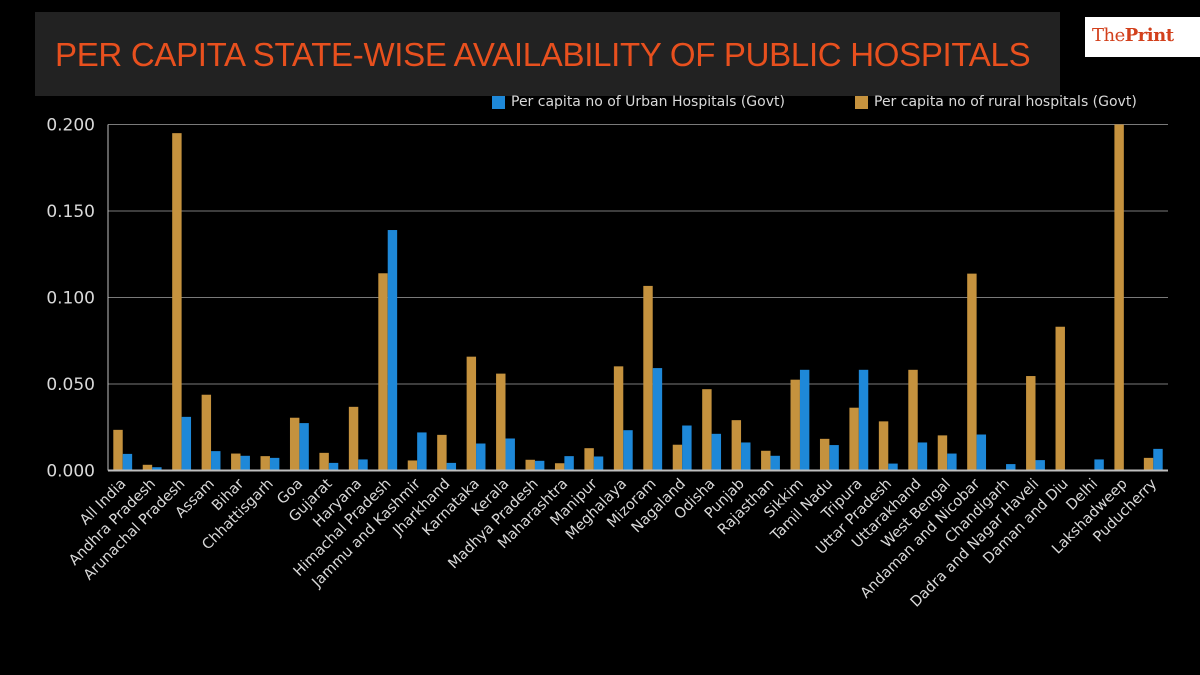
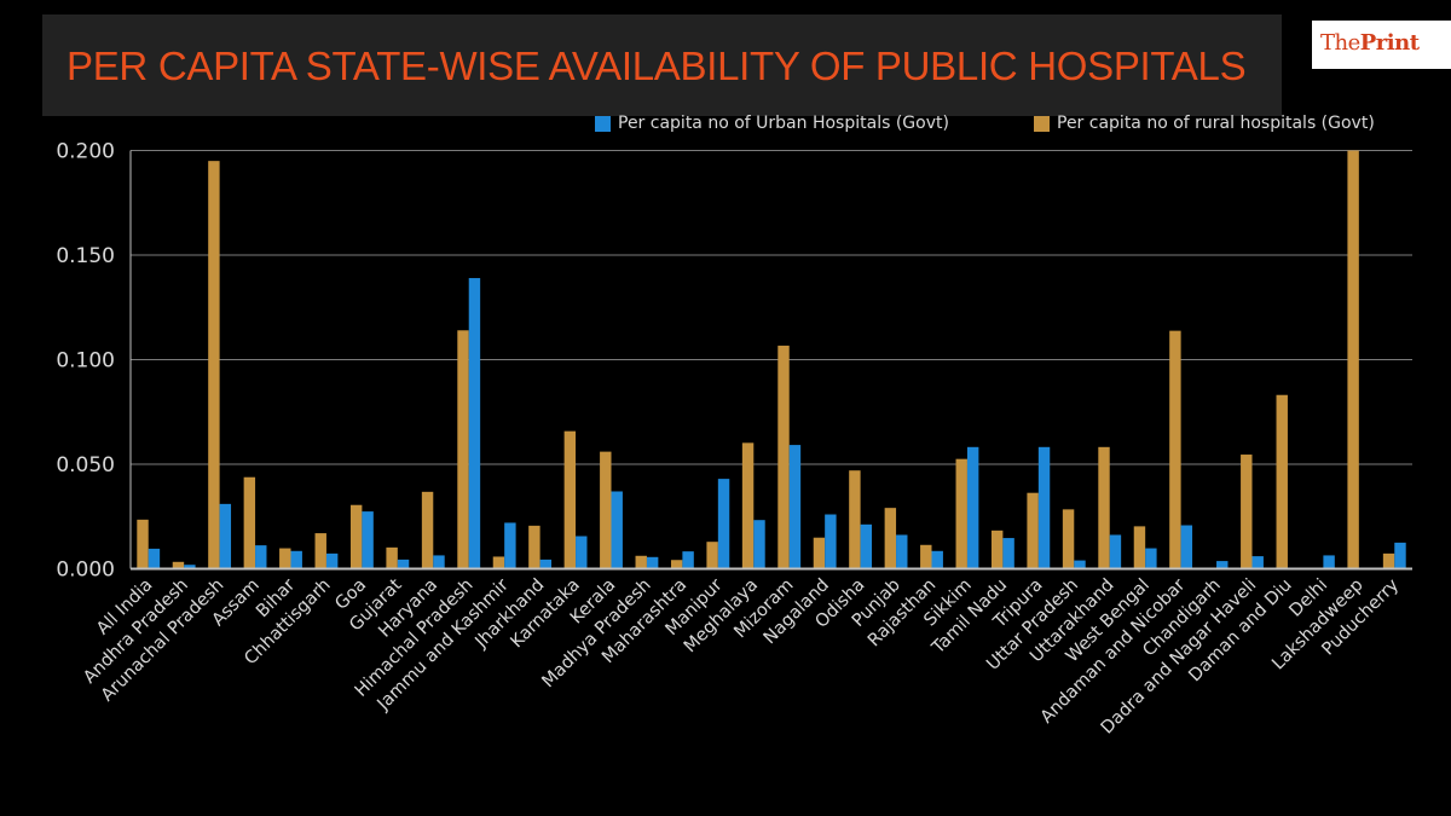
Per capita no of rural hospitals (Govt)/Chhattisgarh: 0.008 -> 0.017
Per capita no of Urban Hospitals (Govt)/Kerala: 0.018 -> 0.037
Per capita no of Urban Hospitals (Govt)/Manipur: 0.008 -> 0.043
